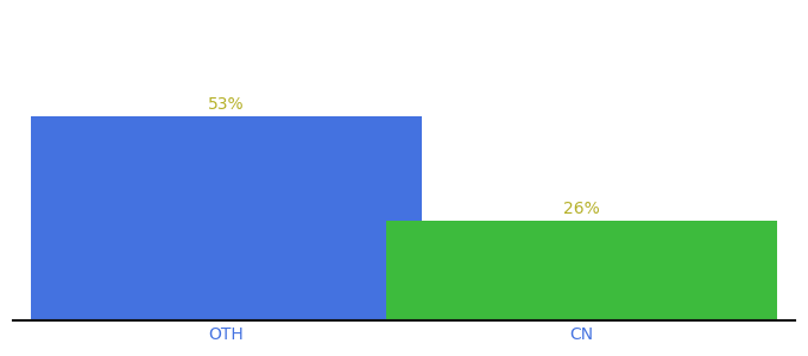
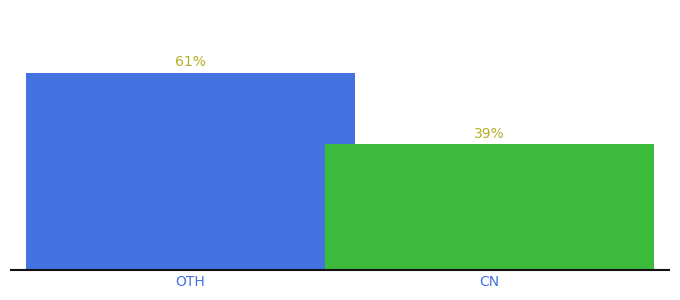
OTH: 53% -> 61%
CN: 26% -> 39%
